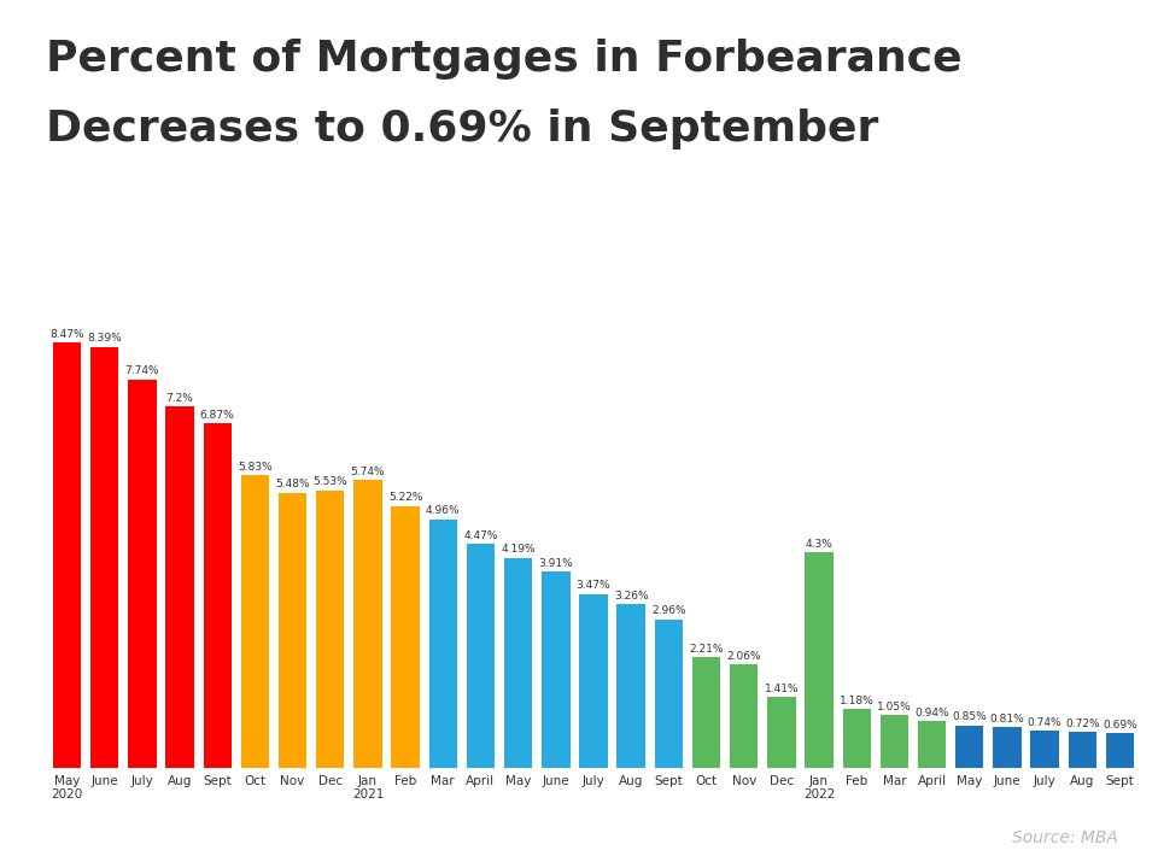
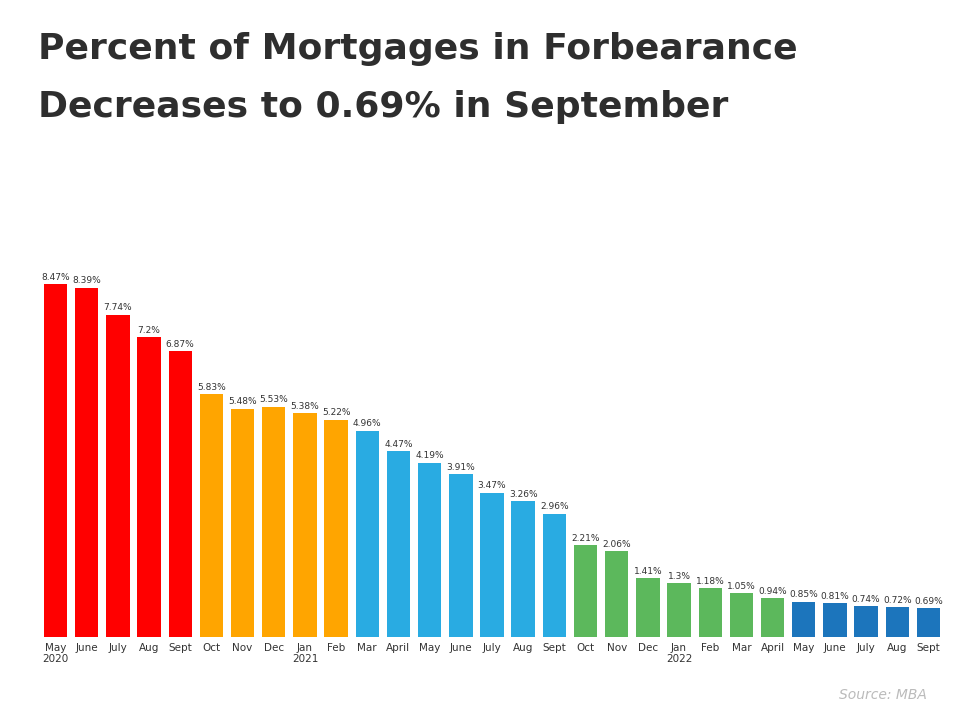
Jan 2021: 5.74% -> 5.38%
Jan 2022: 4.3% -> 1.3%
